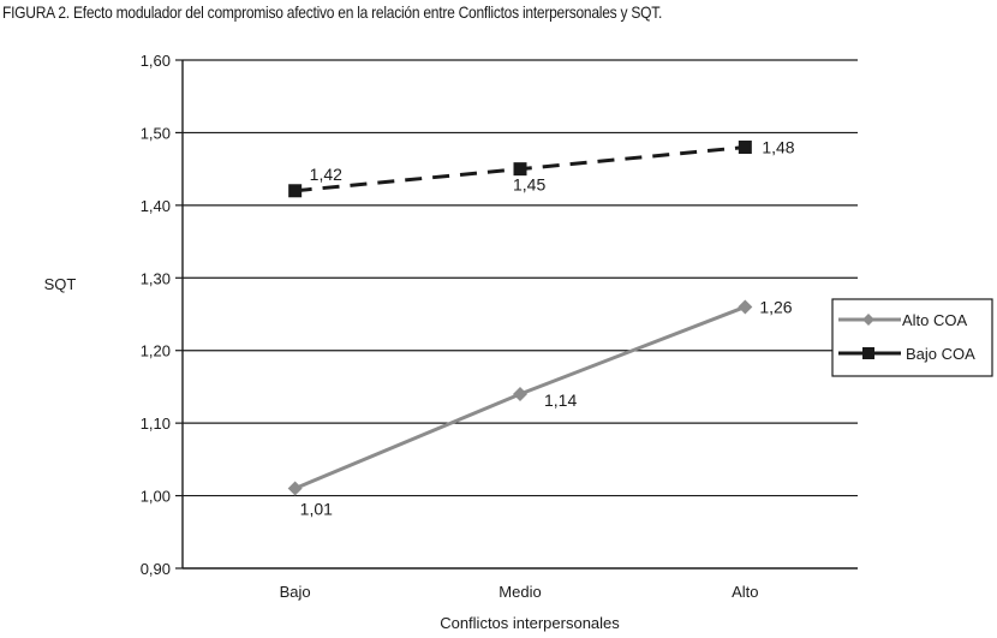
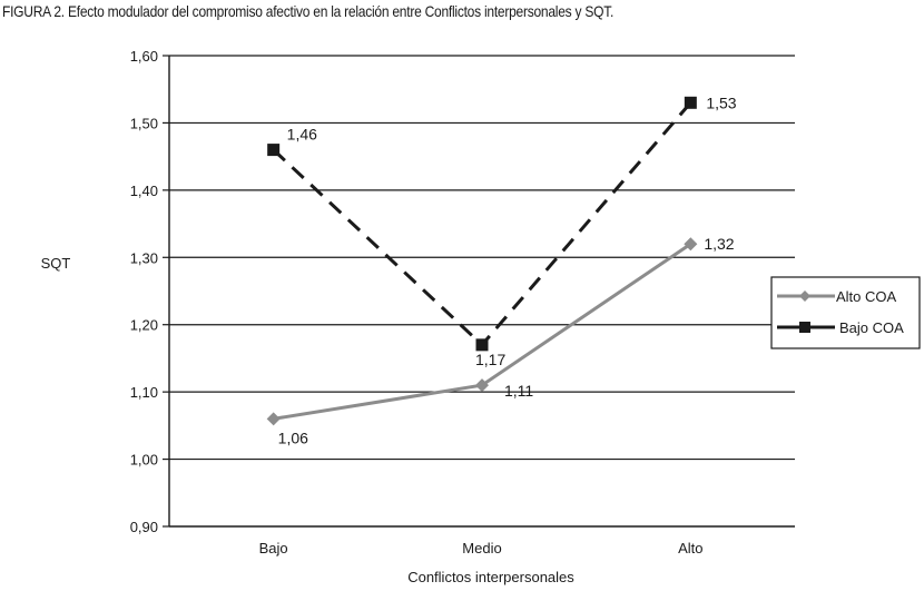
Alto COA/Bajo: 1,01 -> 1,06
Bajo COA/Bajo: 1,42 -> 1,46
Alto COA/Medio: 1,14 -> 1,11
Bajo COA/Medio: 1,45 -> 1,17
Alto COA/Alto: 1,26 -> 1,32
Bajo COA/Alto: 1,48 -> 1,53
